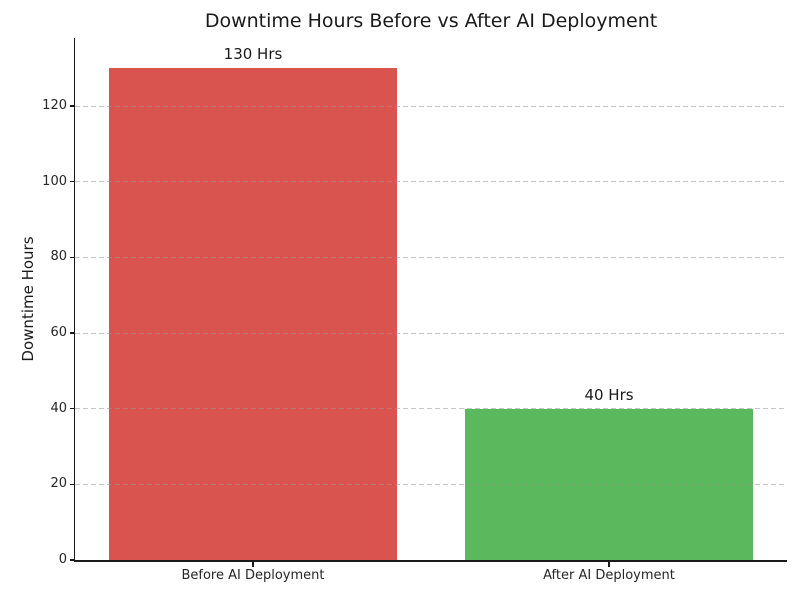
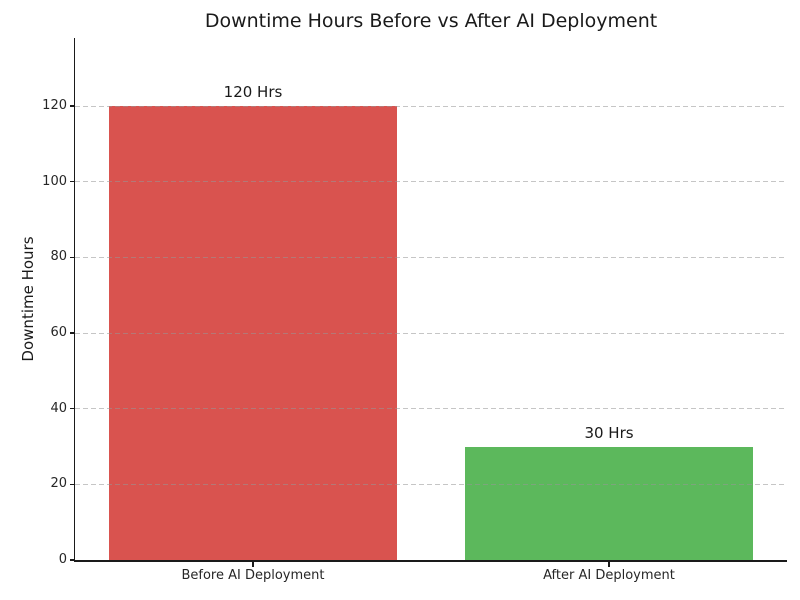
Before AI Deployment: 130 -> 120
After AI Deployment: 40 -> 30
